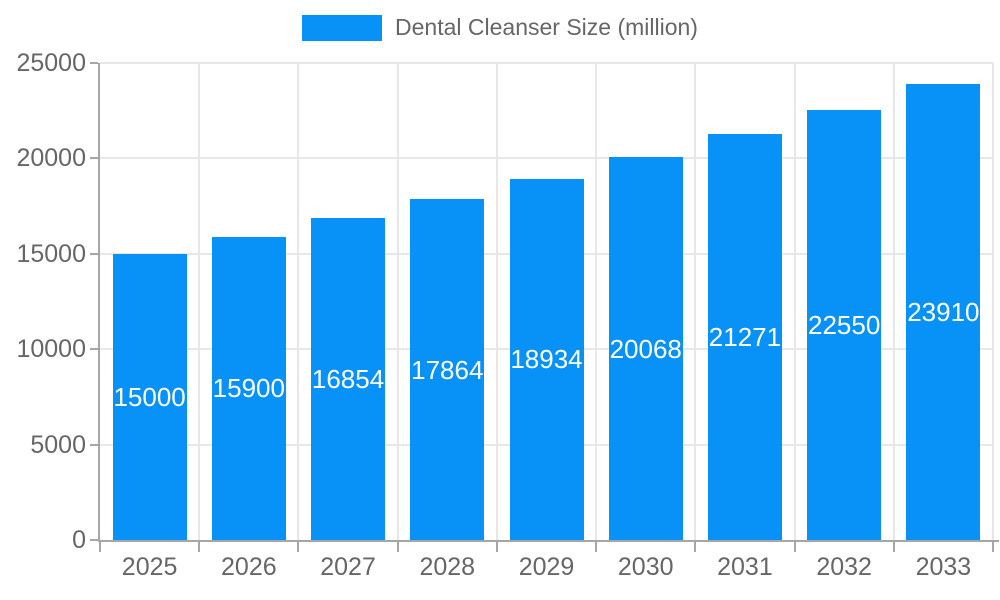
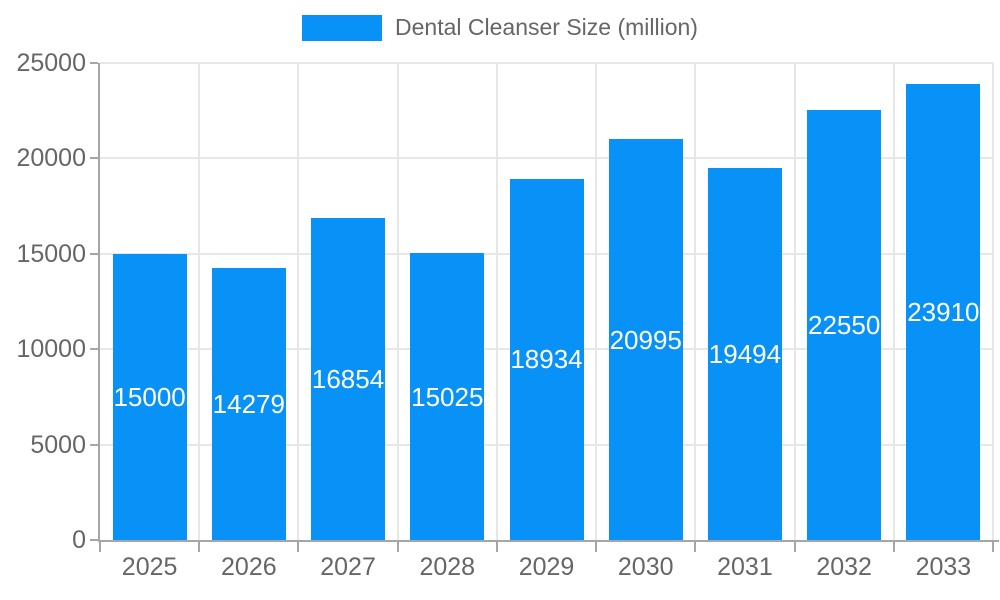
2026: 15900 -> 14279
2028: 17864 -> 15025
2030: 20068 -> 20995
2031: 21271 -> 19494
